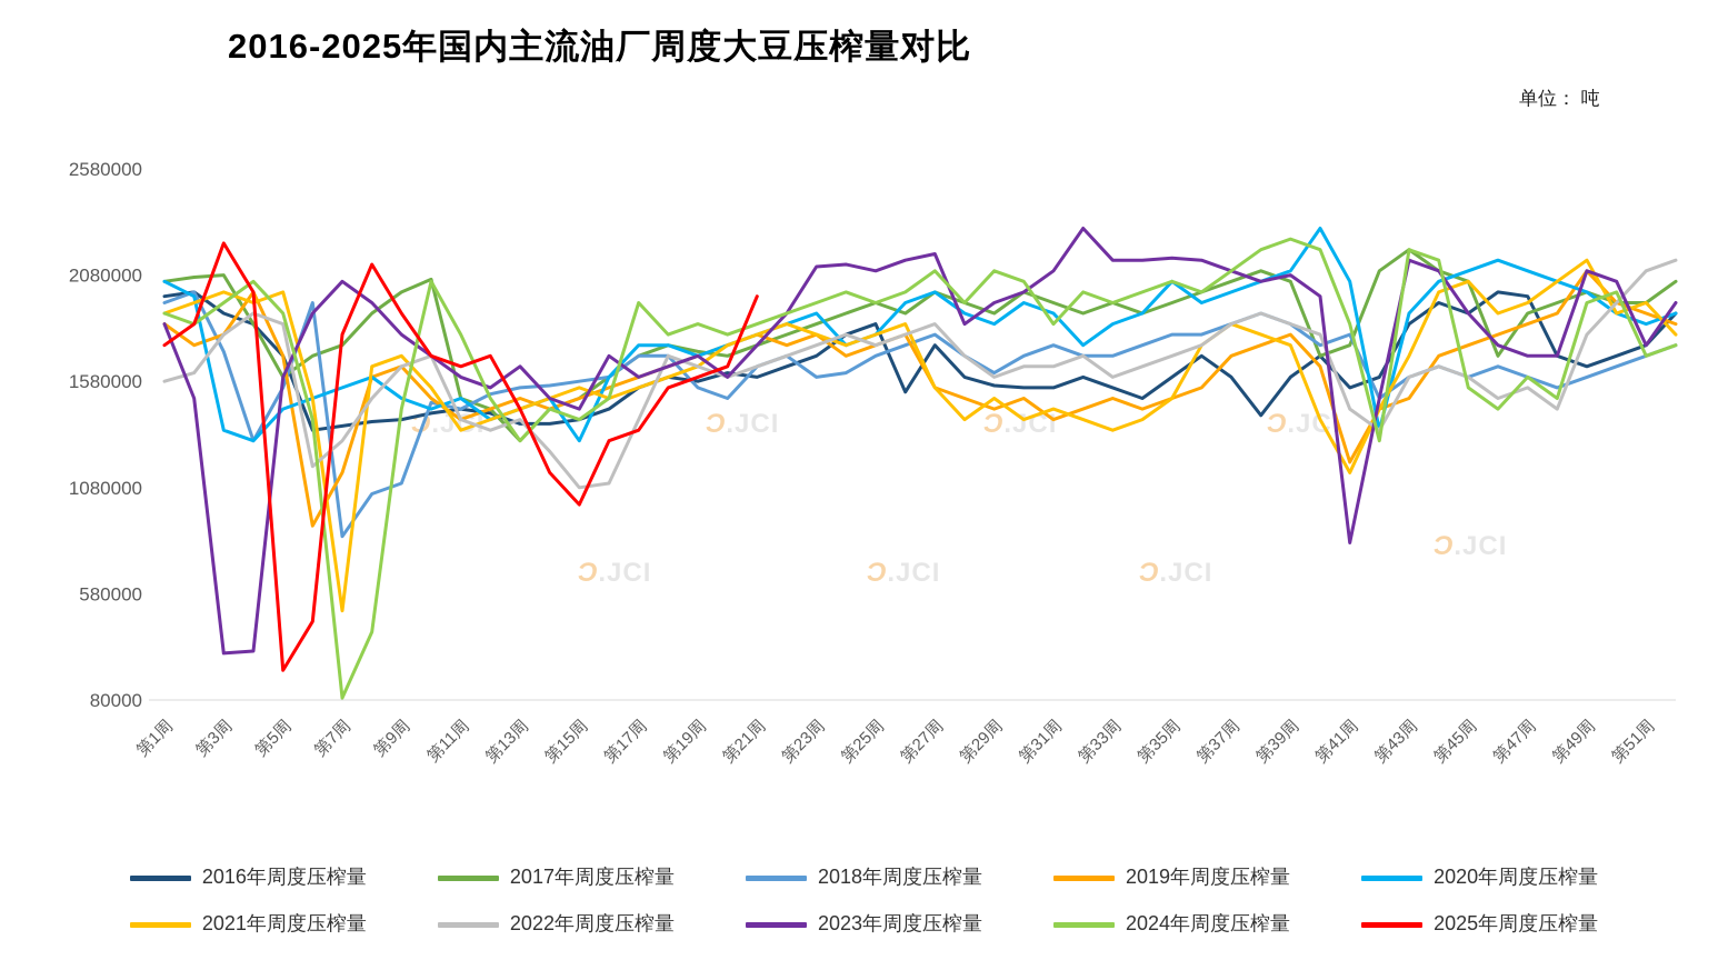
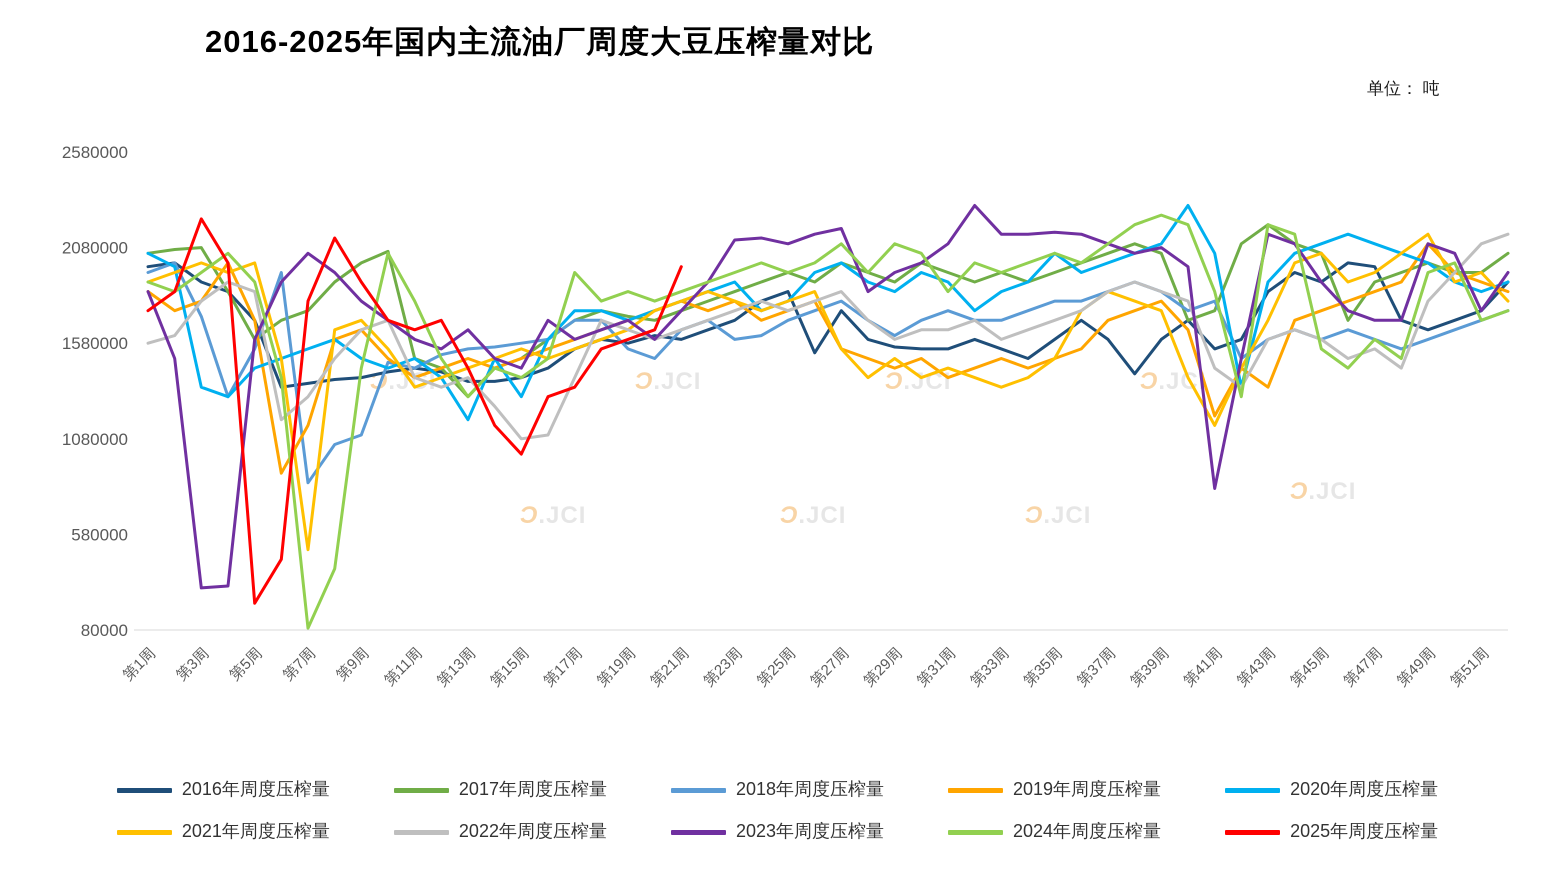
2020年周度压榨量/第13周: 1450000 -> 1180000
2019年周度压榨量/第43周: 1500000 -> 1350000
